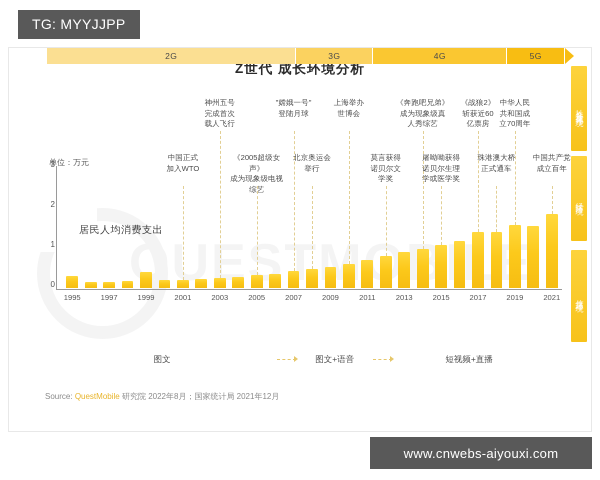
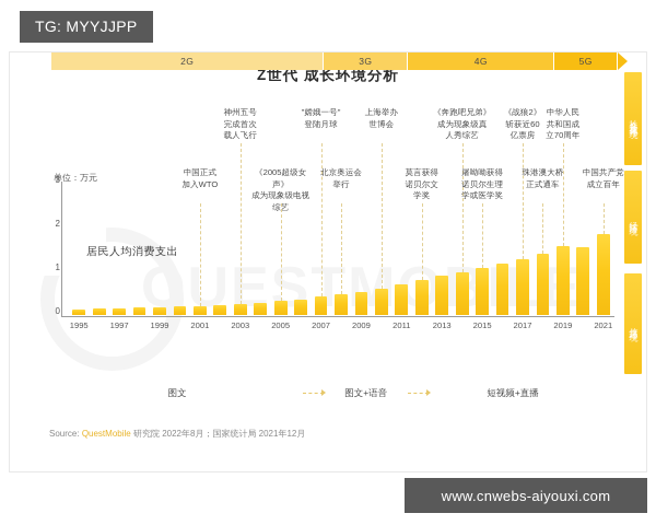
1995: 0.3 -> 0.1
1999: 0.4 -> 0.2
2017: 1.4 -> 1.3
